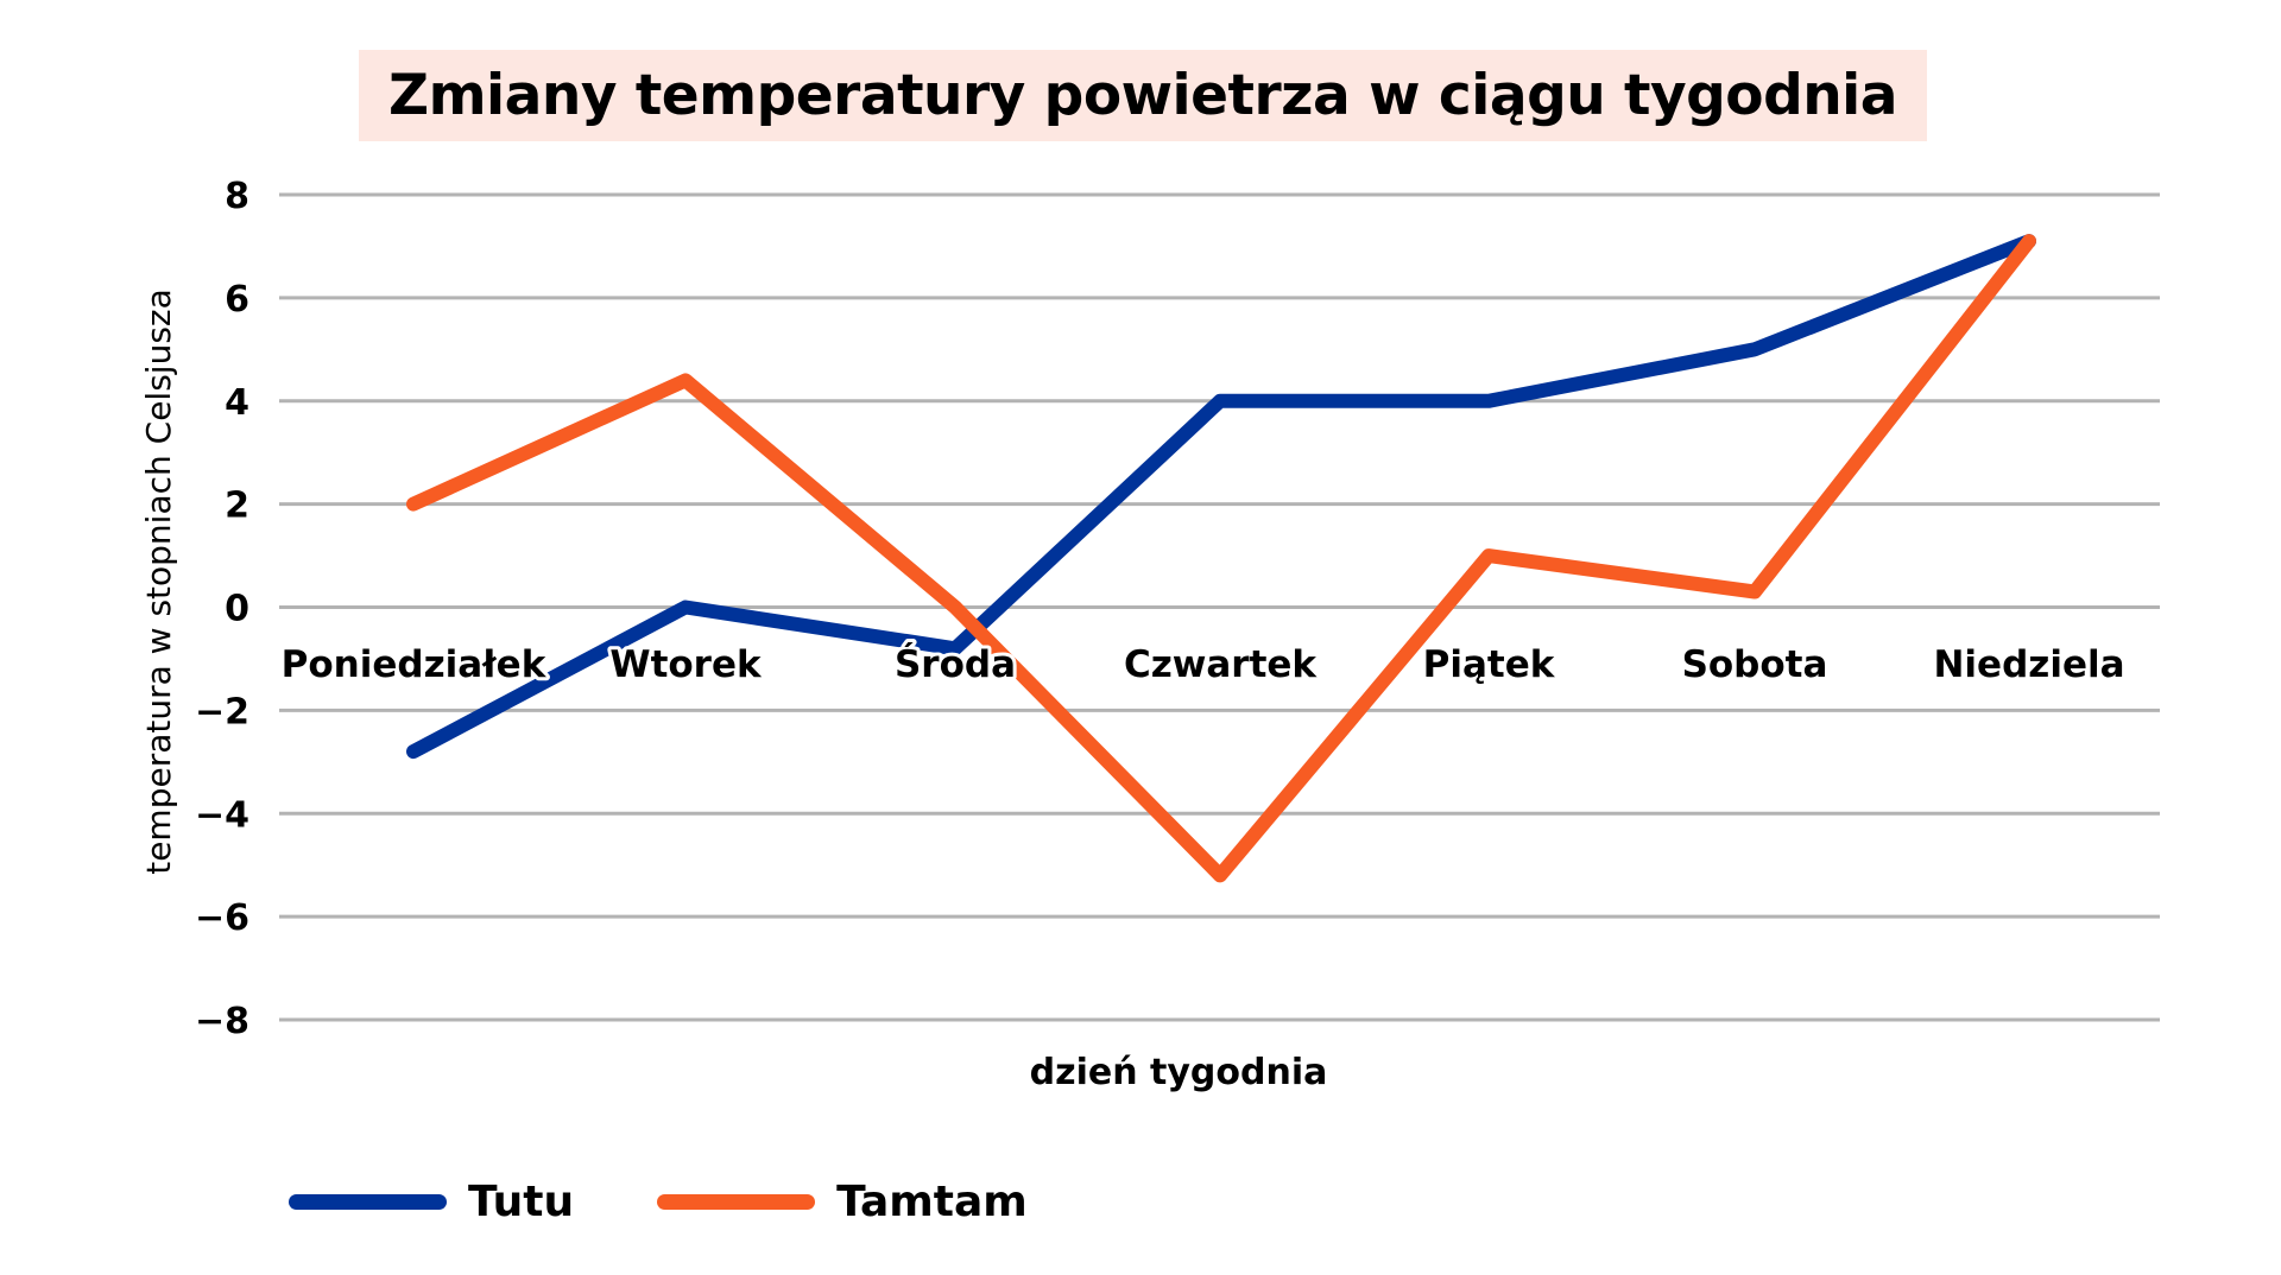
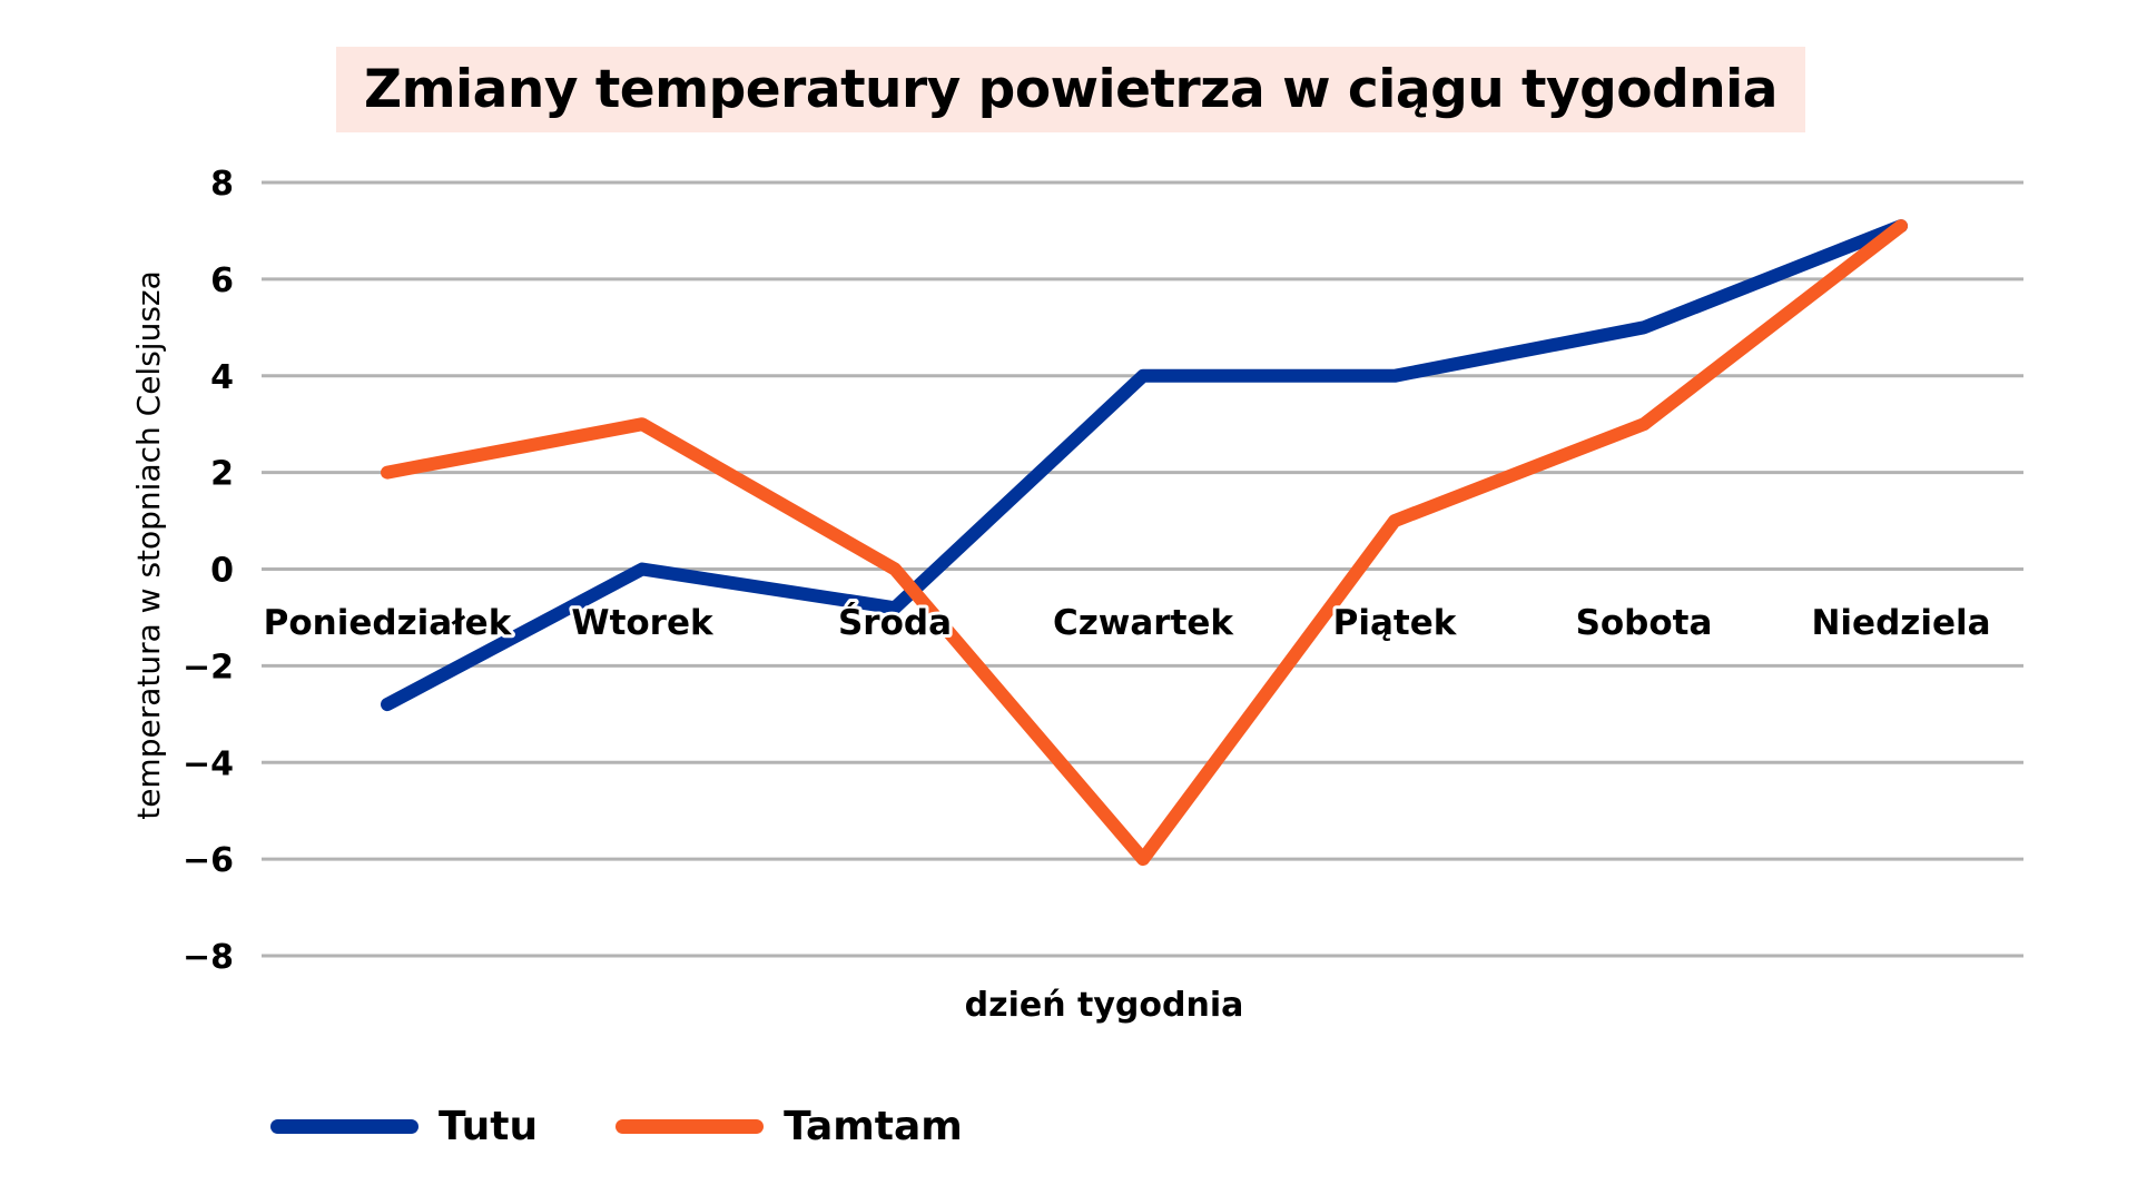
Tamtam/Wtorek: 4.4 -> 3.0
Tamtam/Czwartek: -5.2 -> -6.0
Tamtam/Sobota: 0.3 -> 3.0
